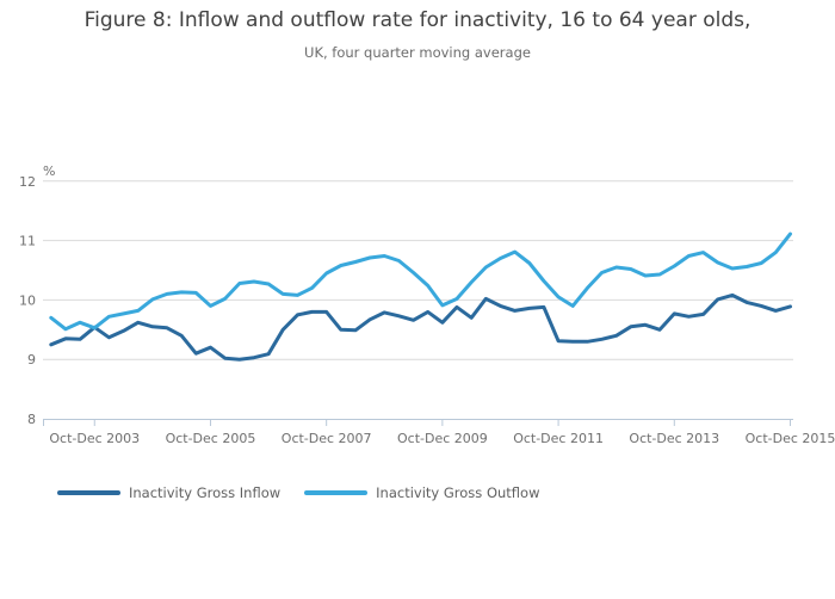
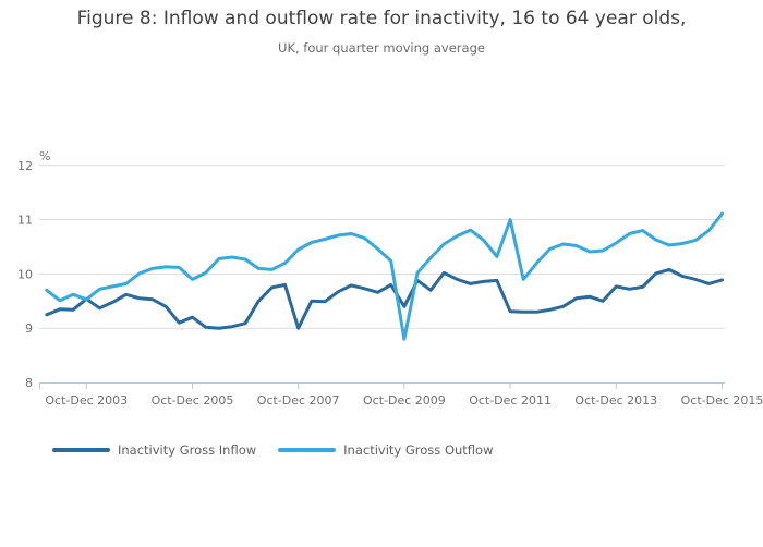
Inactivity Gross Inflow/Oct-Dec 2007: 9.8 -> 9.0
Inactivity Gross Inflow/Oct-Dec 2009: 9.6 -> 9.4
Inactivity Gross Outflow/Oct-Dec 2009: 9.9 -> 8.8
Inactivity Gross Outflow/Oct-Dec 2011: 10.1 -> 11.0
